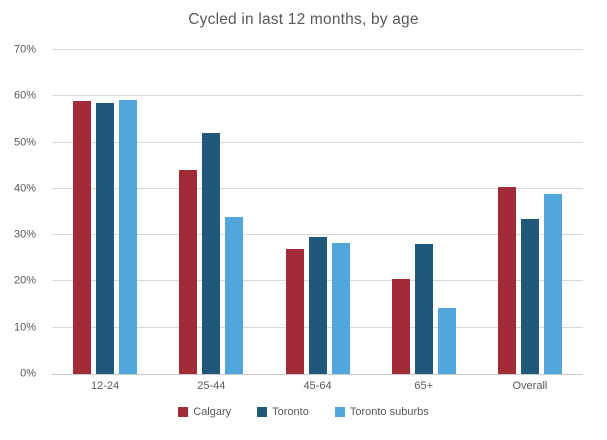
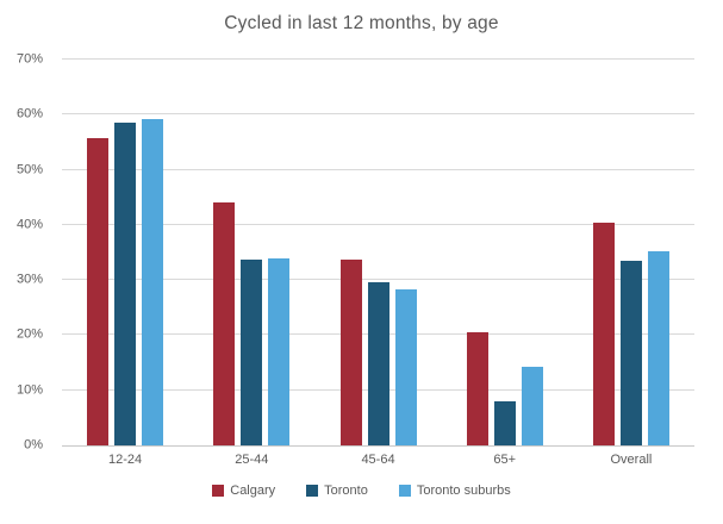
Calgary/12-24: 59% -> 56%
Toronto/25-44: 52% -> 34%
Calgary/45-64: 27% -> 34%
Toronto/65+: 28% -> 8%
Toronto suburbs/Overall: 39% -> 35%
